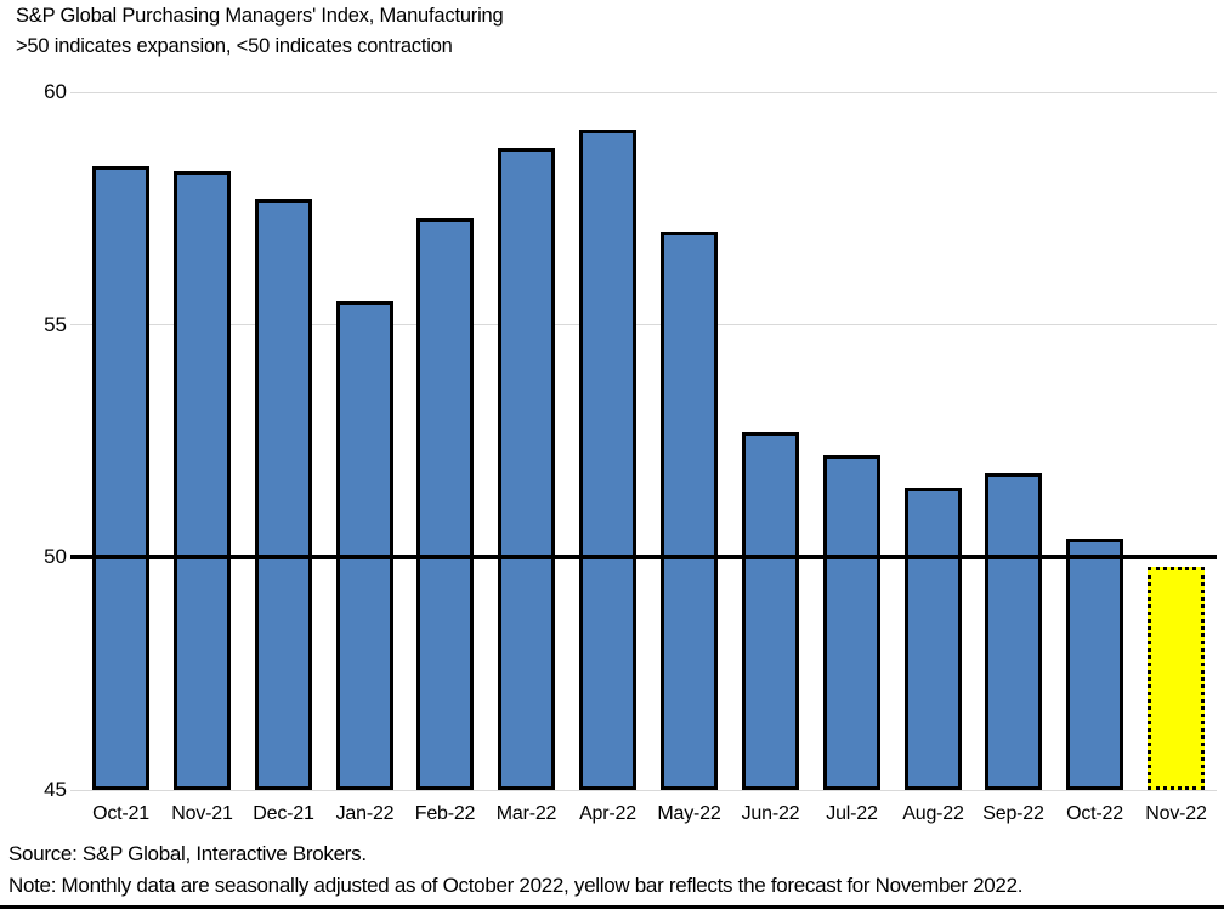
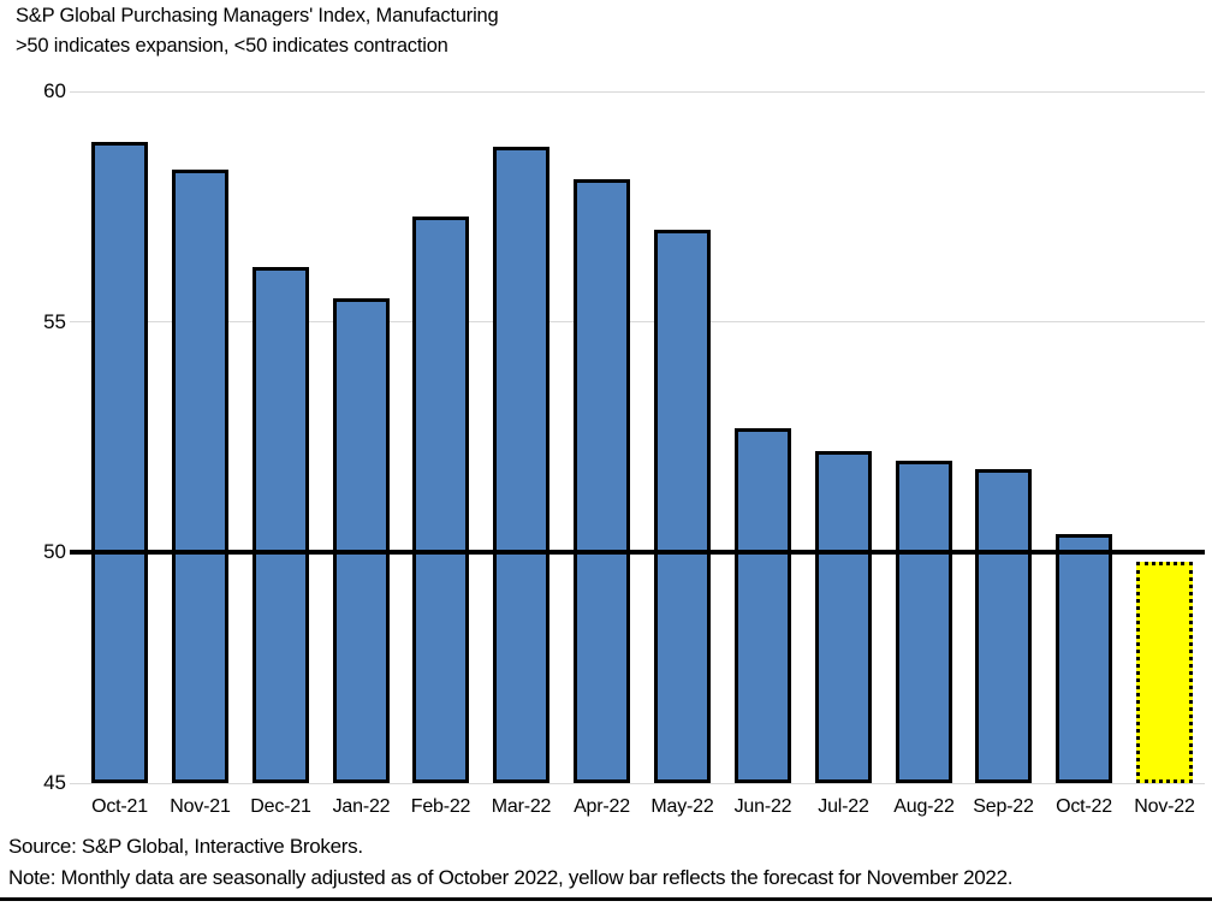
Oct-21: 58.4 -> 58.9
Dec-21: 57.7 -> 56.2
Apr-22: 59.2 -> 58.1
Aug-22: 51.5 -> 52.0
